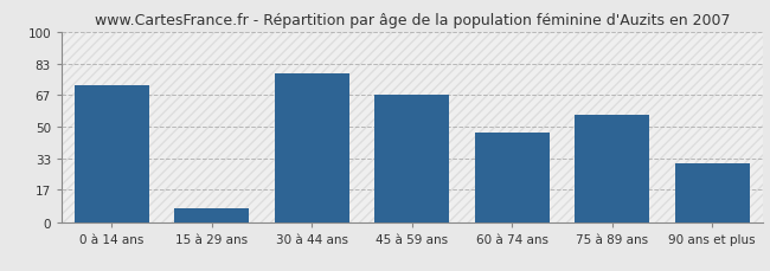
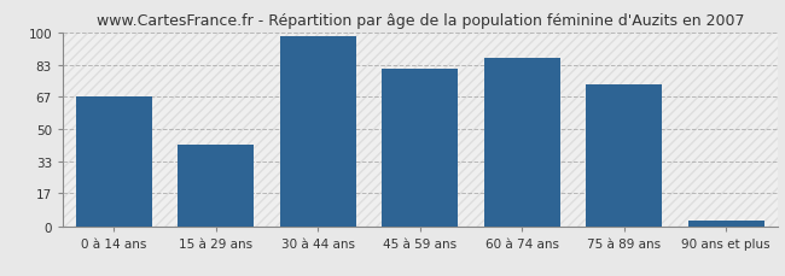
0 à 14 ans: 72 -> 67
15 à 29 ans: 7 -> 42
30 à 44 ans: 78 -> 98
45 à 59 ans: 67 -> 81
60 à 74 ans: 47 -> 87
75 à 89 ans: 56 -> 73
90 ans et plus: 31 -> 3
